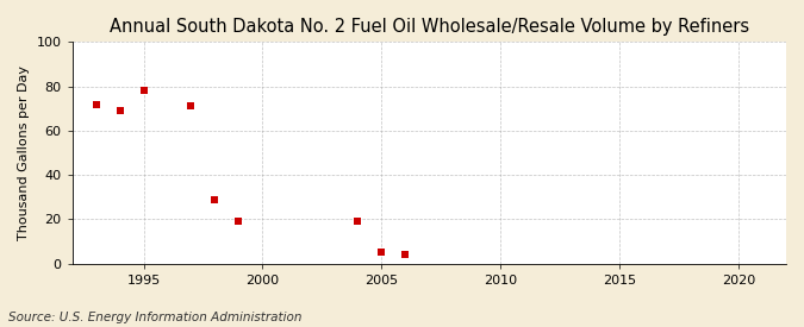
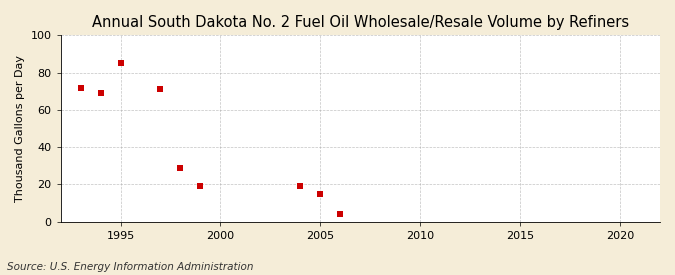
1995: 78 -> 85
2005: 5 -> 15
